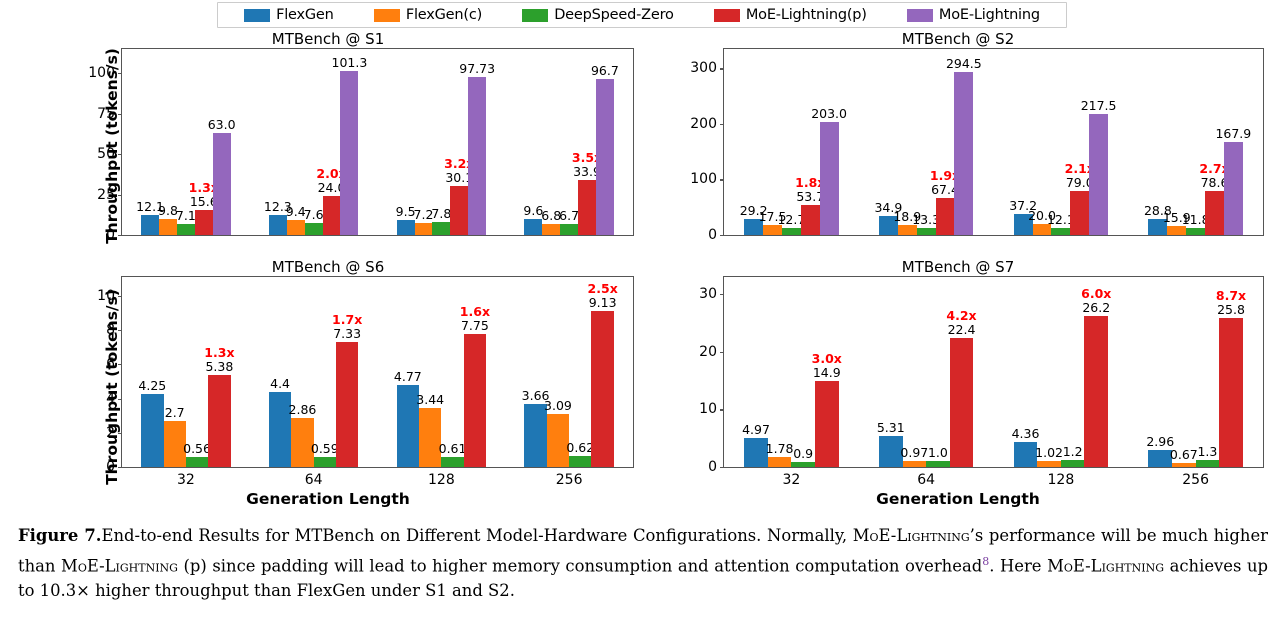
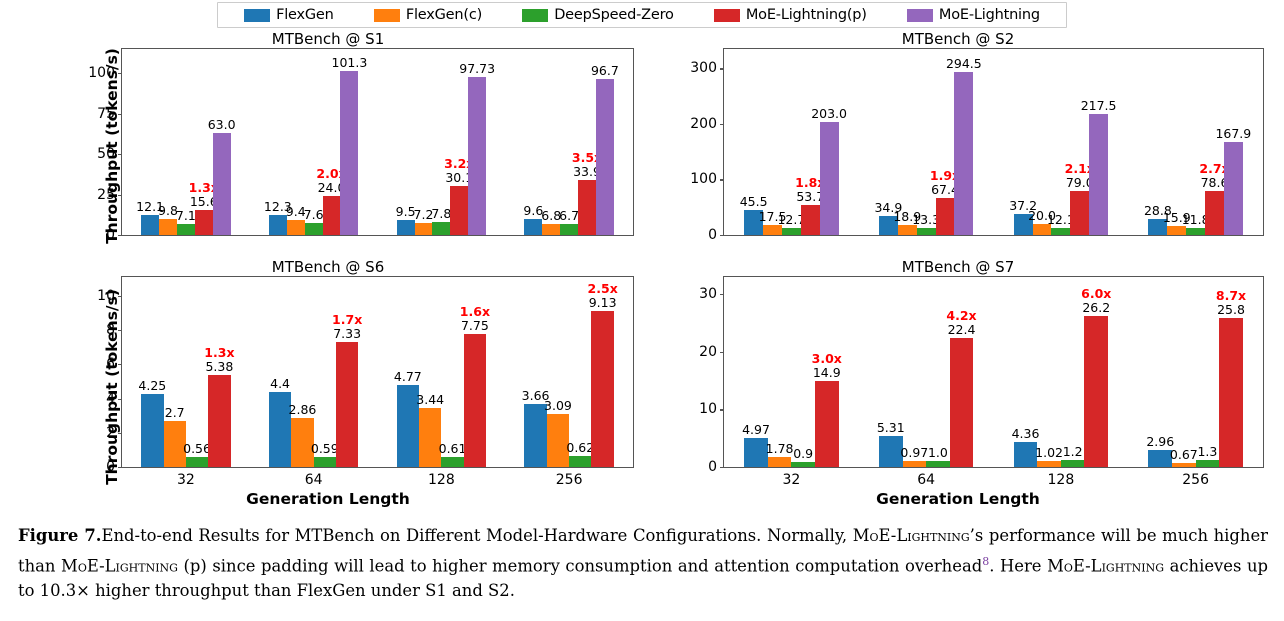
MTBench @ S2/FlexGen/32: 29.2 -> 45.5
